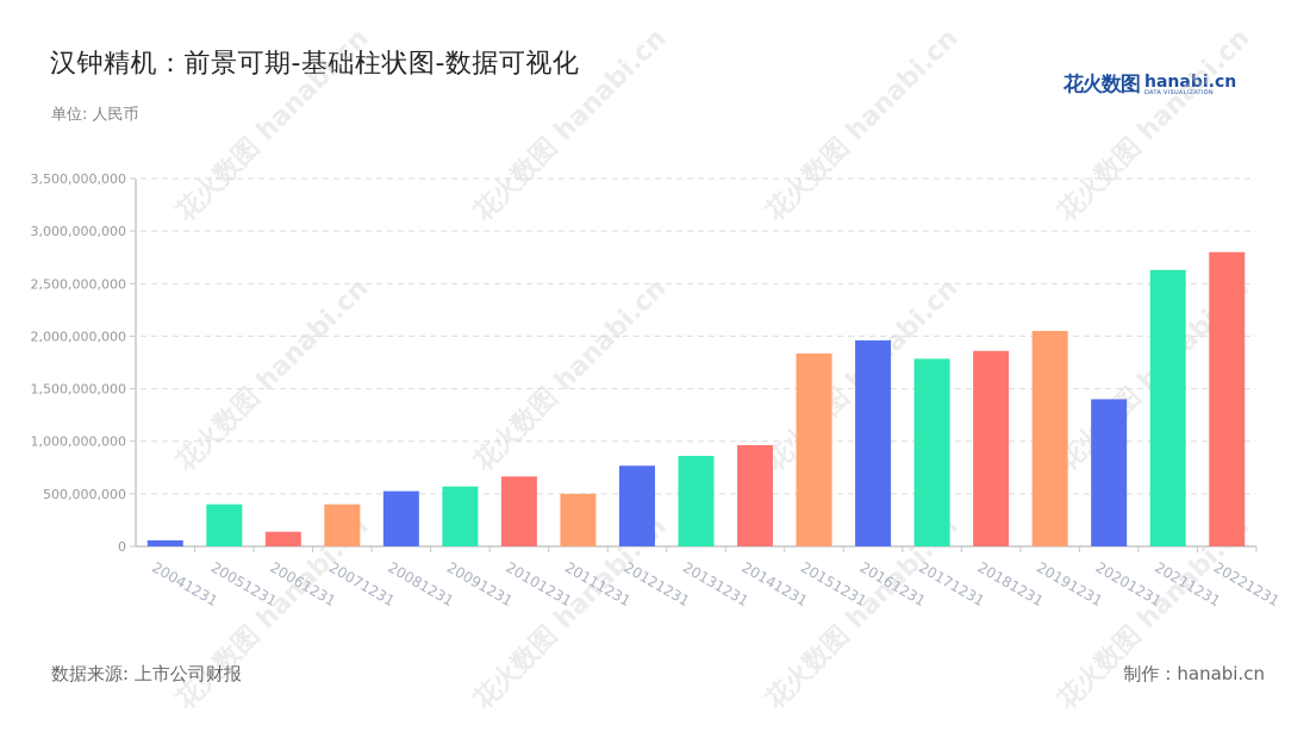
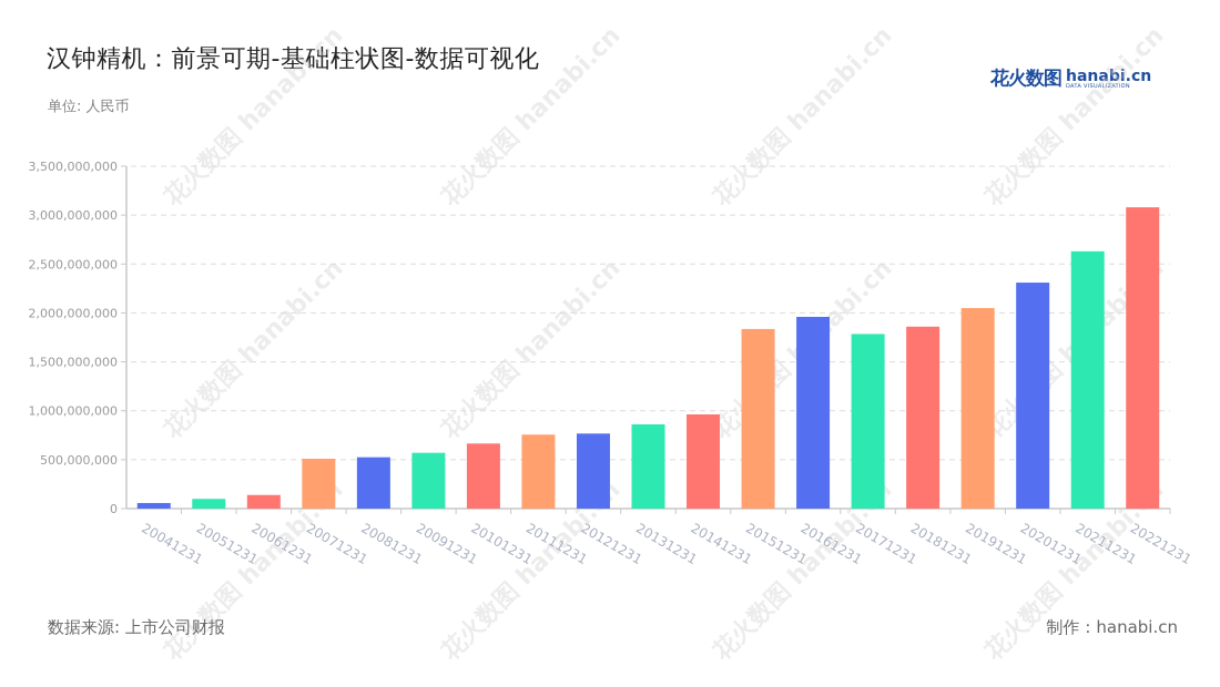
20051231: 400000000 -> 100000000
20071231: 400000000 -> 500000000
20111231: 500000000 -> 800000000
20201231: 1400000000 -> 2300000000
20221231: 2800000000 -> 3100000000
